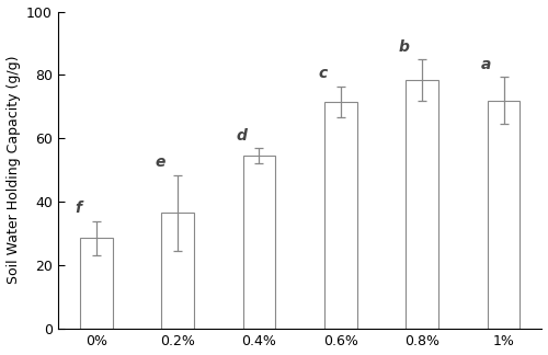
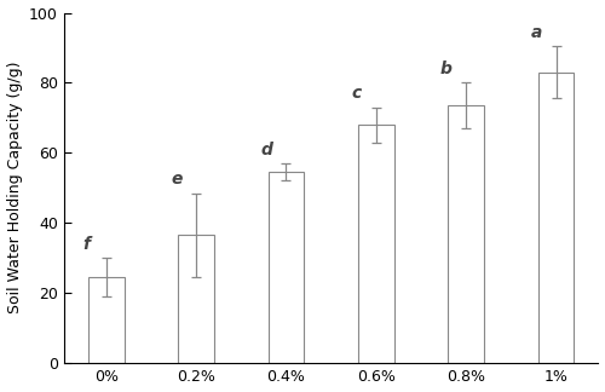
0%: 28.5 -> 24.5
0.6%: 71.5 -> 68.0
0.8%: 78.5 -> 73.5
1%: 72.0 -> 83.0
